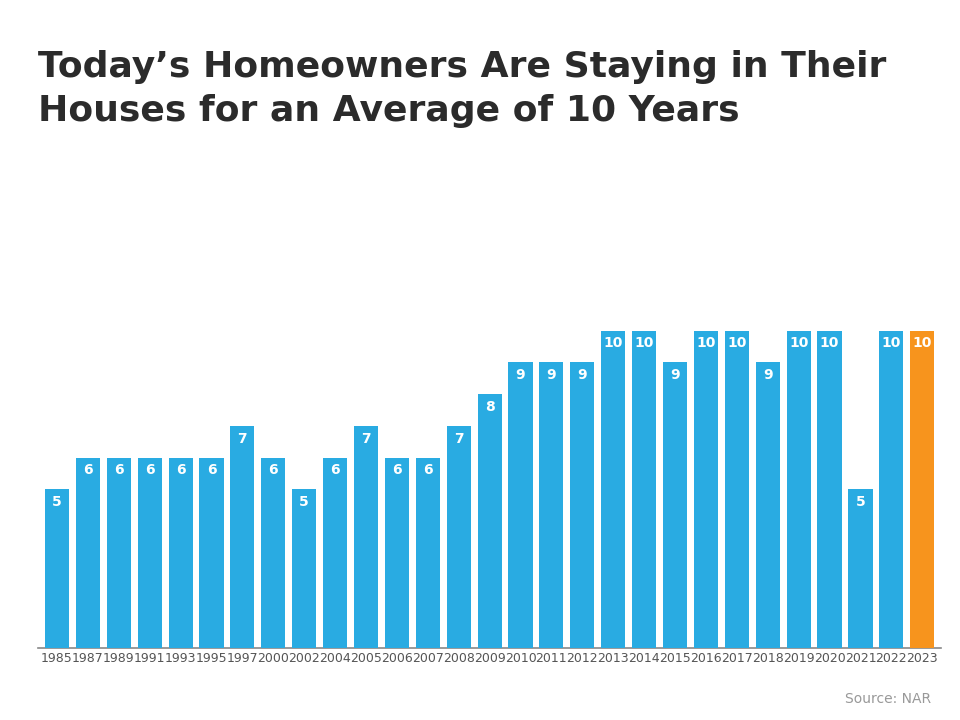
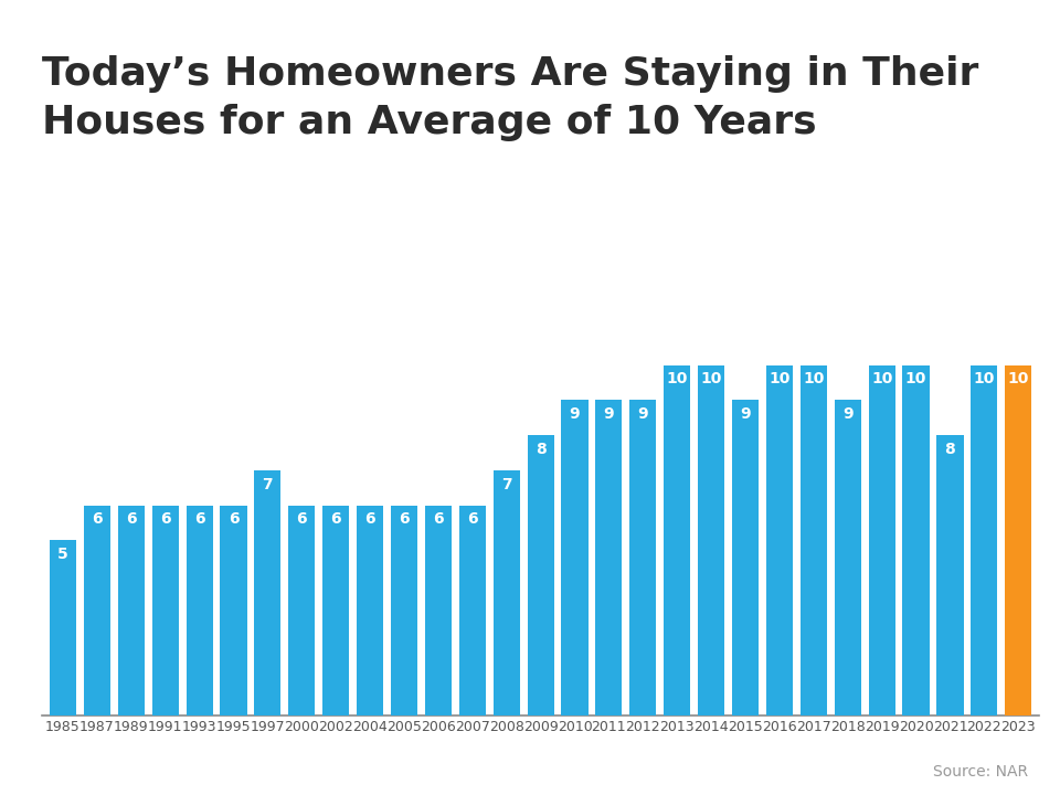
2002: 5 -> 6
2005: 7 -> 6
2021: 5 -> 8
